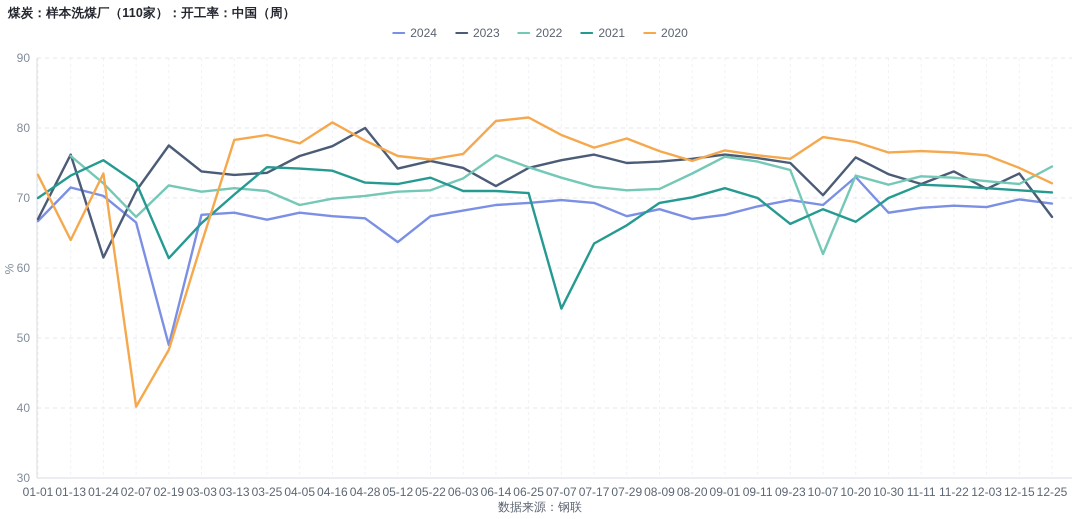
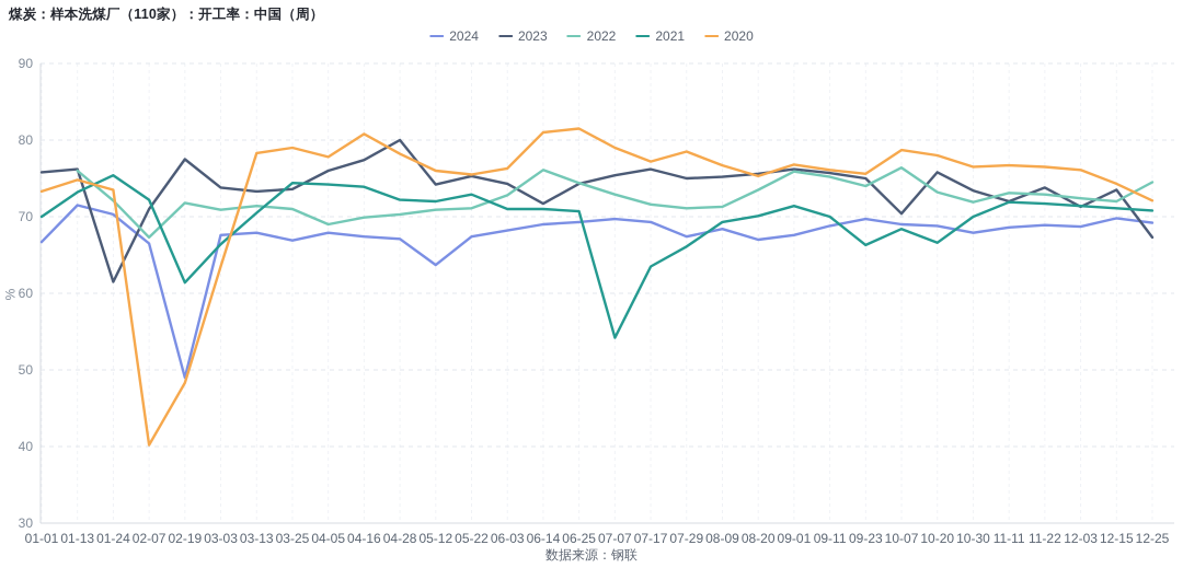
2023/01-01: 67 -> 76
2020/01-13: 64 -> 75
2022/10-07: 62 -> 76
2024/10-20: 73 -> 69
